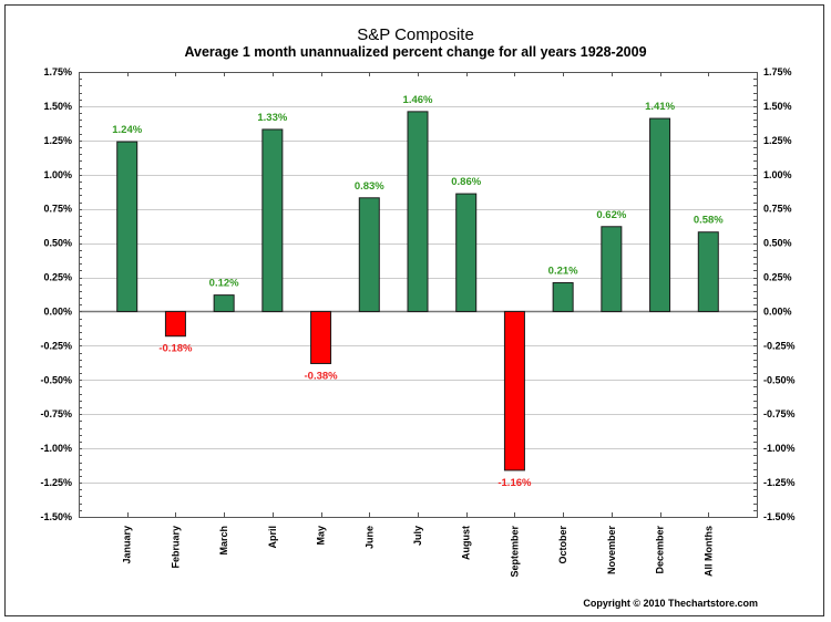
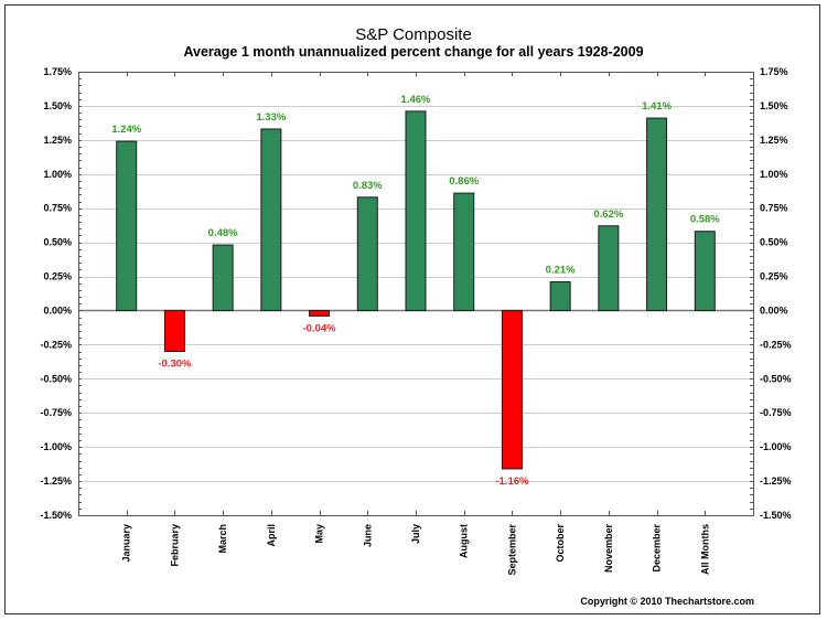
February: -0.18% -> -0.30%
March: 0.12% -> 0.48%
May: -0.38% -> -0.04%
